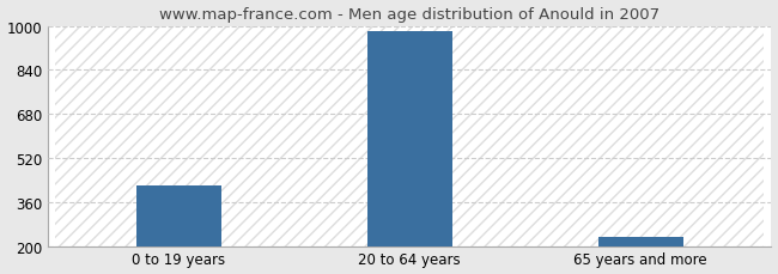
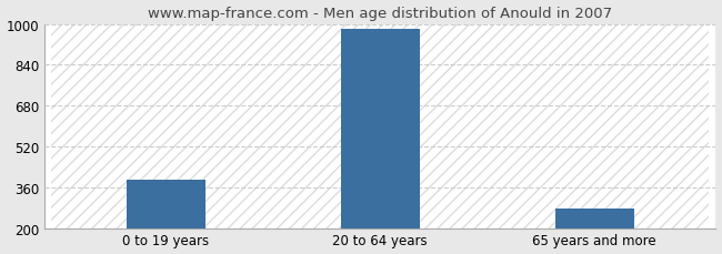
0 to 19 years: 420 -> 390
65 years and more: 235 -> 275
